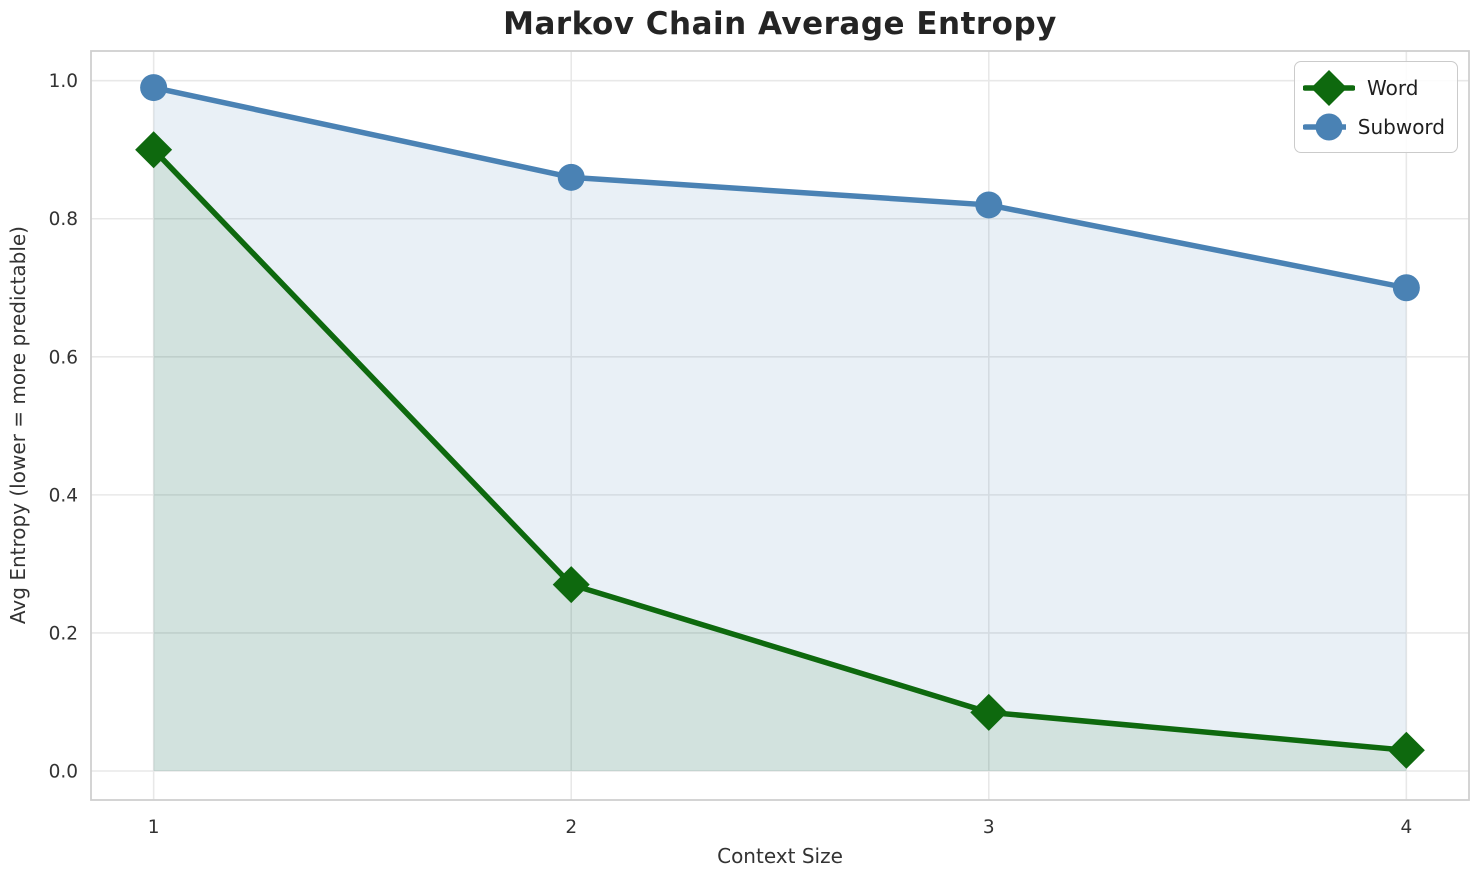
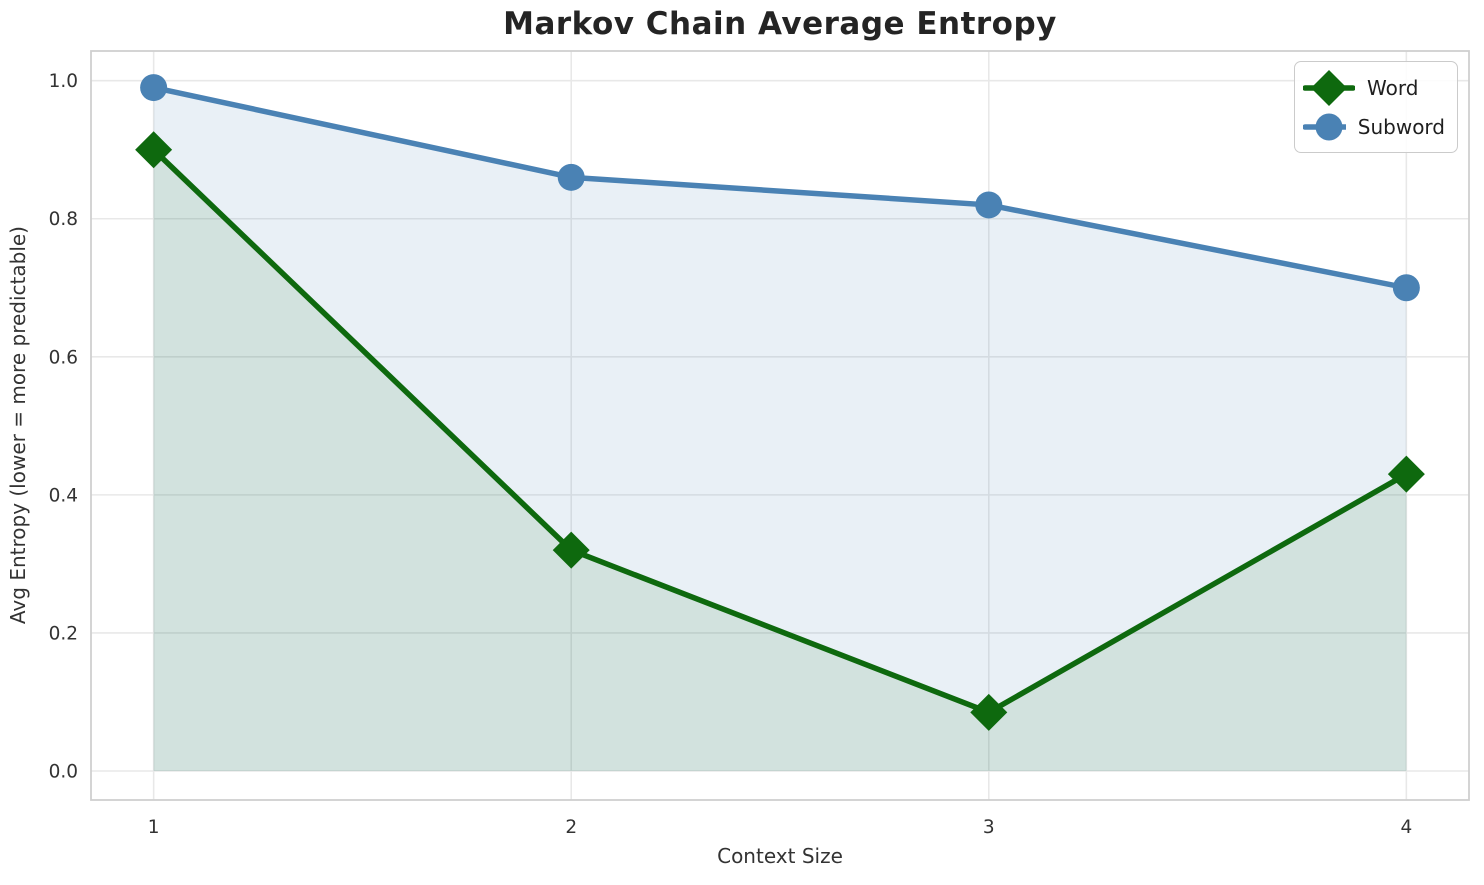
Word/2: 0.27 -> 0.32
Word/4: 0.03 -> 0.43
